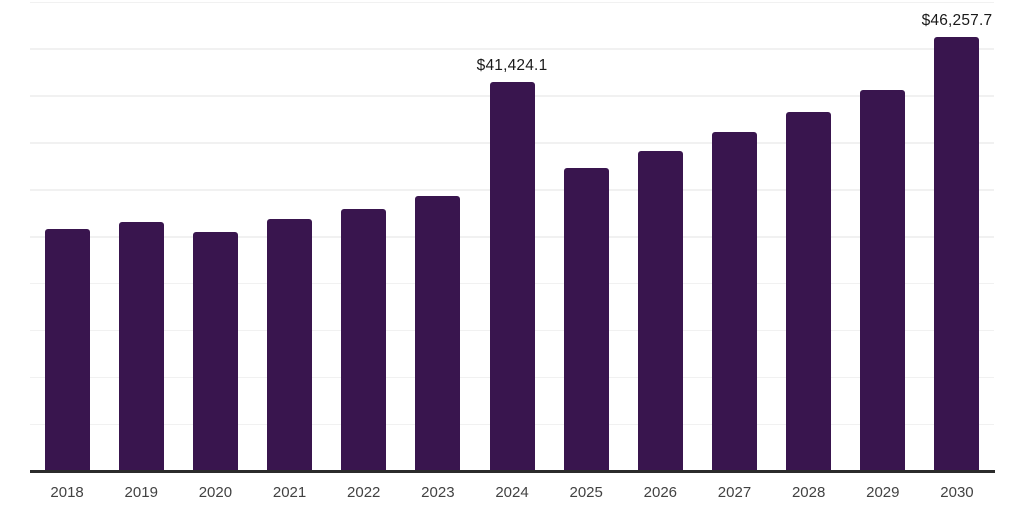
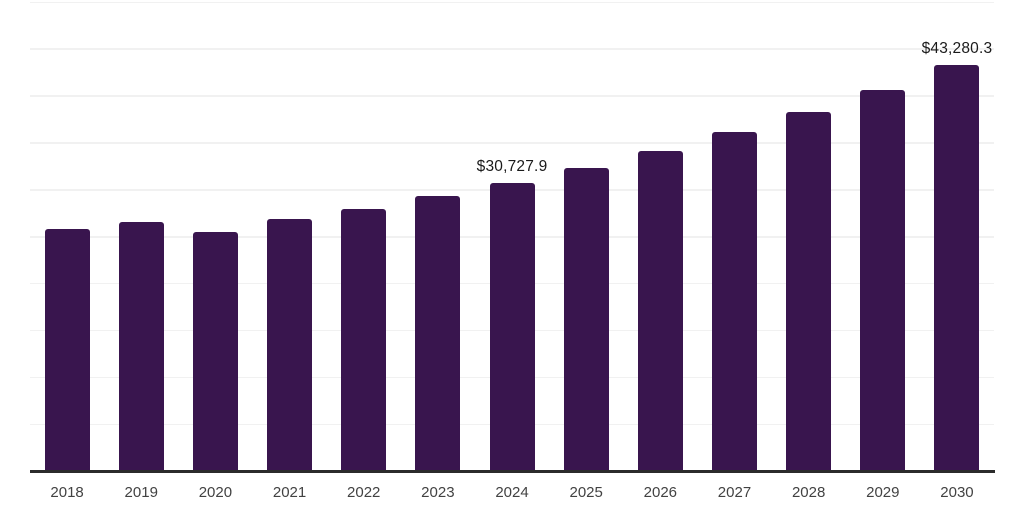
2024: $41,424.1 -> $30,727.9
2030: $46,257.7 -> $43,280.3
